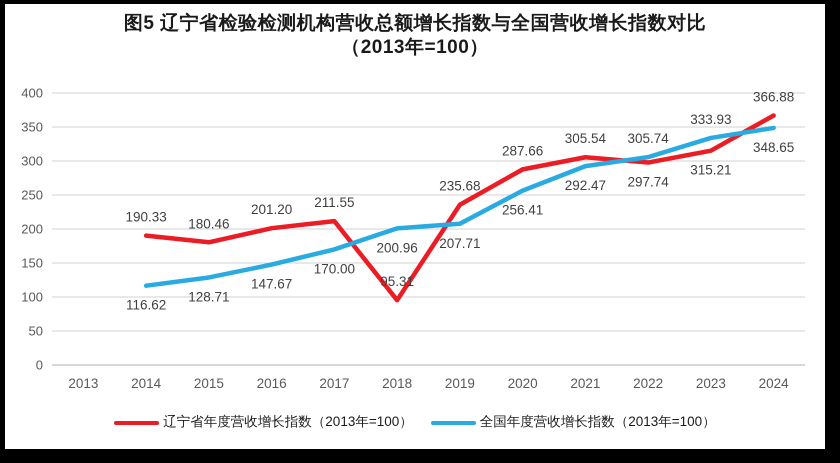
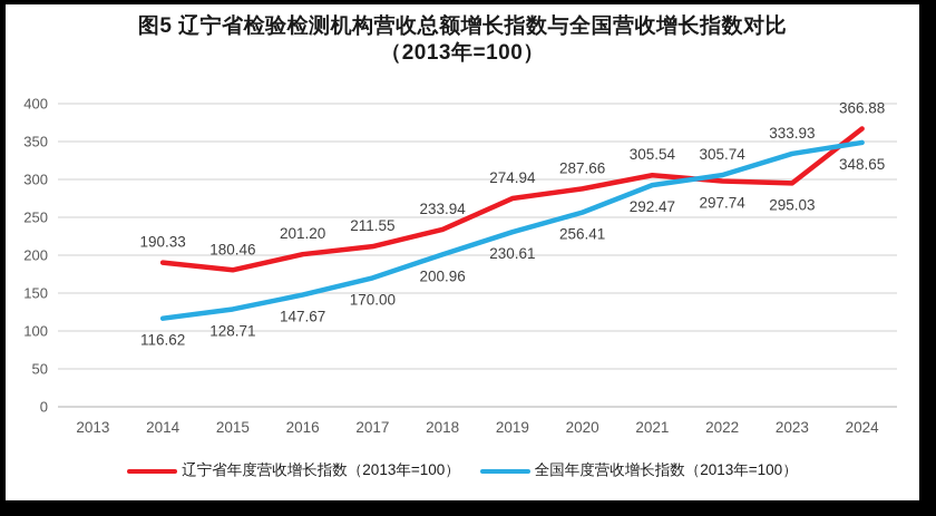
辽宁省年度营收增长指数（2013年=100）/2018: 95.31 -> 233.94
辽宁省年度营收增长指数（2013年=100）/2019: 235.68 -> 274.94
全国年度营收增长指数（2013年=100）/2019: 207.71 -> 230.61
辽宁省年度营收增长指数（2013年=100）/2023: 315.21 -> 295.03
